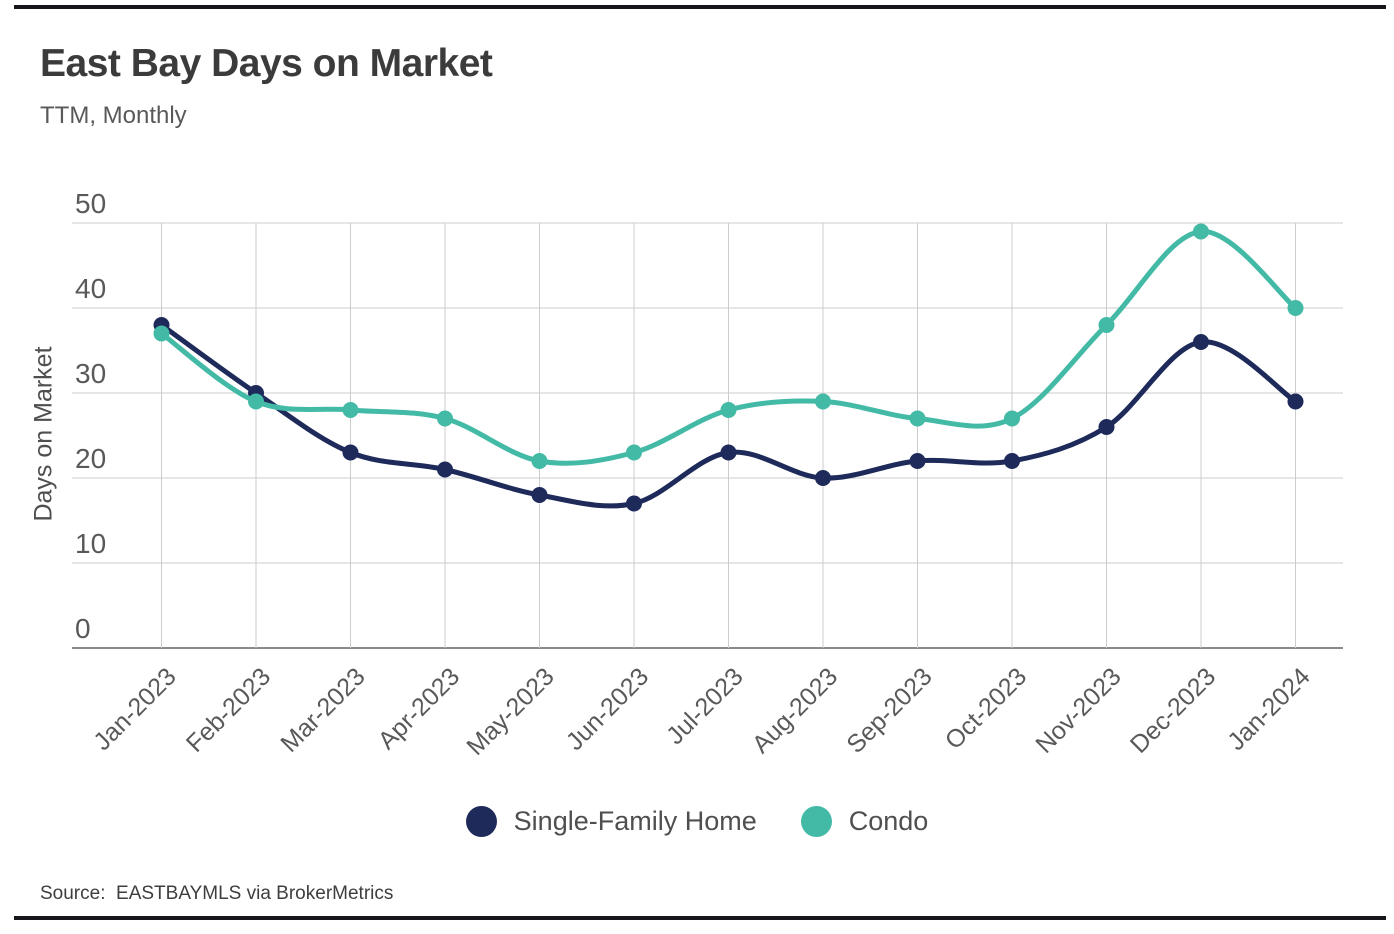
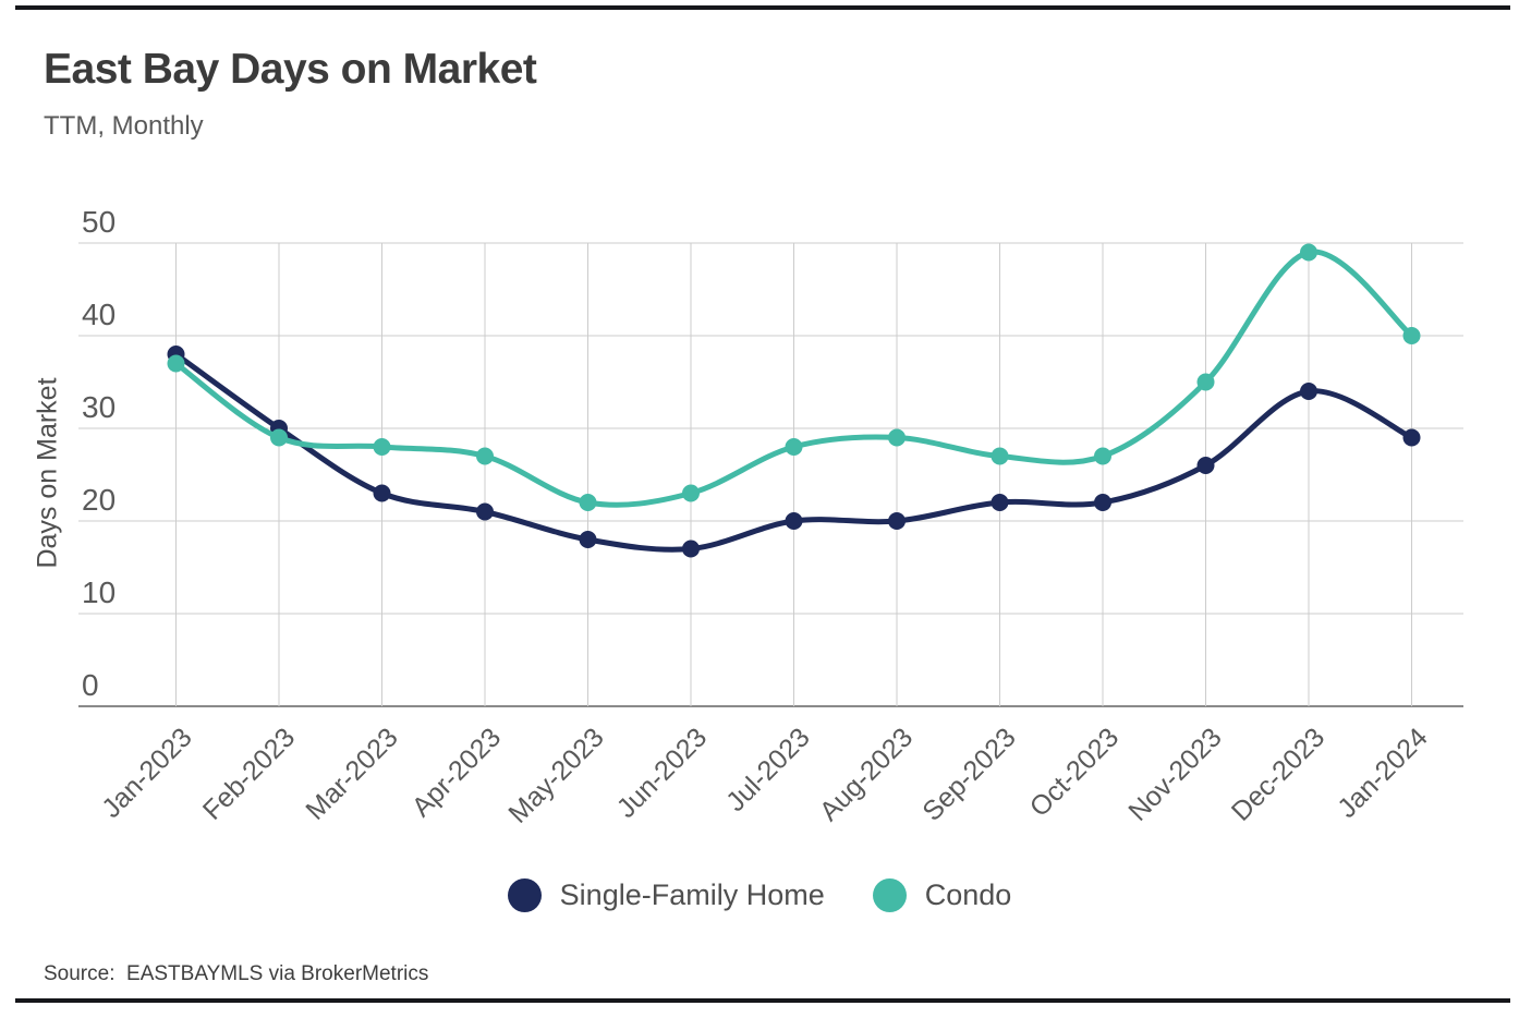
Single-Family Home/Jul-2023: 23 -> 20
Condo/Nov-2023: 38 -> 35
Single-Family Home/Dec-2023: 36 -> 34
